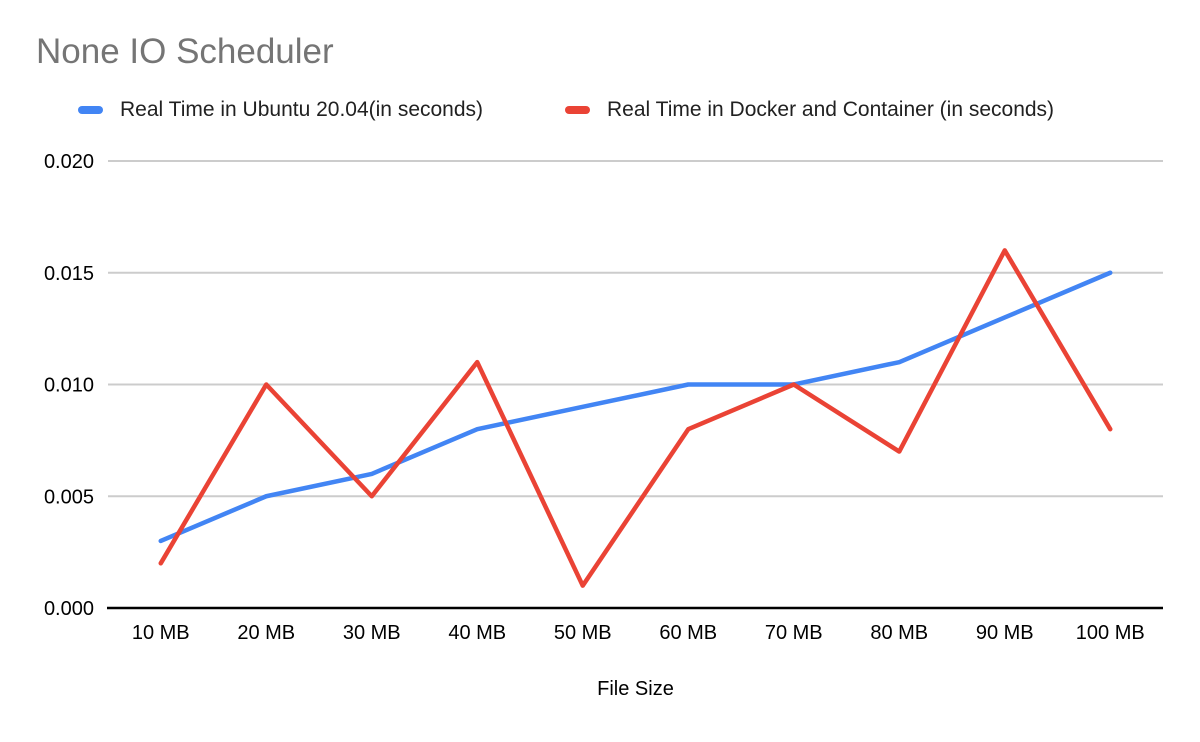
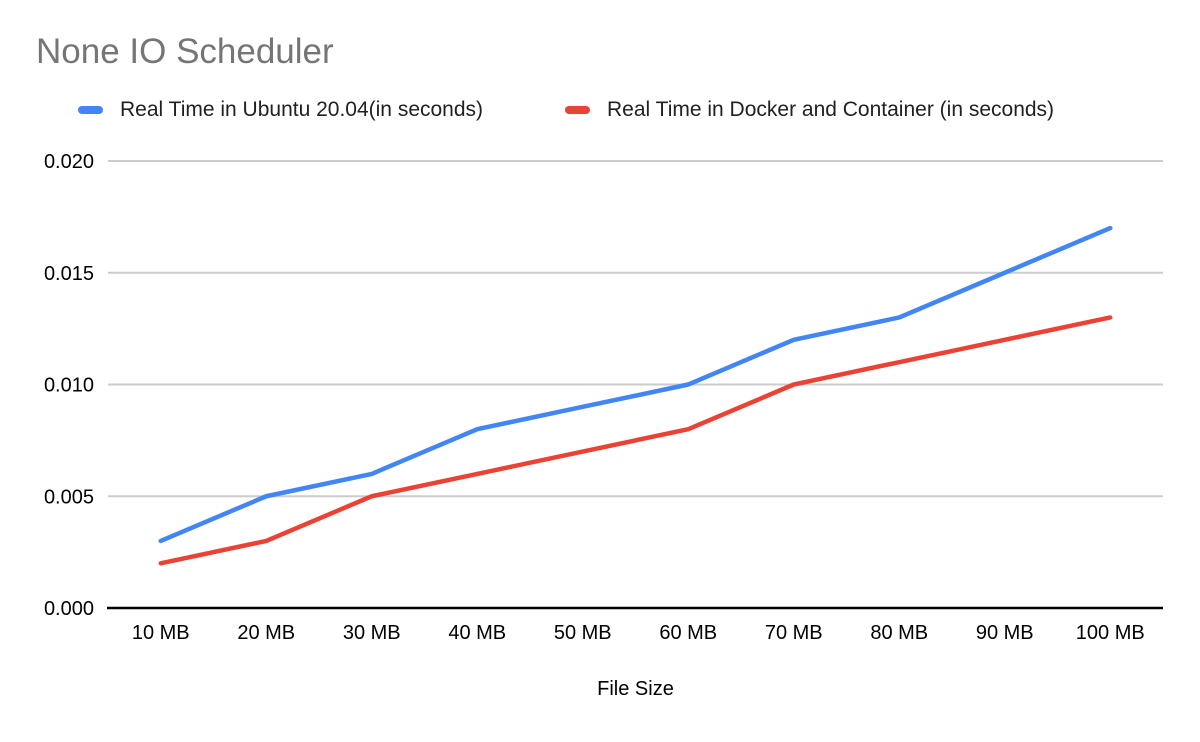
Real Time in Docker and Container (in seconds)/20 MB: 0.010 -> 0.003
Real Time in Docker and Container (in seconds)/40 MB: 0.011 -> 0.006
Real Time in Docker and Container (in seconds)/50 MB: 0.001 -> 0.007
Real Time in Ubuntu 20.04(in seconds)/70 MB: 0.010 -> 0.012
Real Time in Ubuntu 20.04(in seconds)/80 MB: 0.011 -> 0.013
Real Time in Docker and Container (in seconds)/80 MB: 0.007 -> 0.011
Real Time in Ubuntu 20.04(in seconds)/90 MB: 0.013 -> 0.015
Real Time in Docker and Container (in seconds)/90 MB: 0.016 -> 0.012
Real Time in Ubuntu 20.04(in seconds)/100 MB: 0.015 -> 0.017
Real Time in Docker and Container (in seconds)/100 MB: 0.008 -> 0.013
